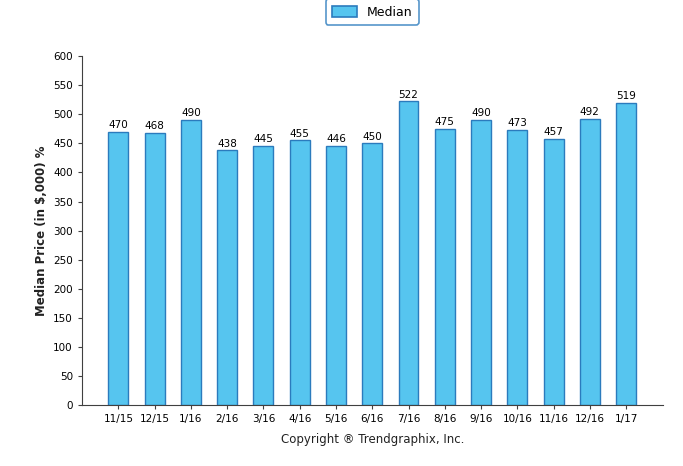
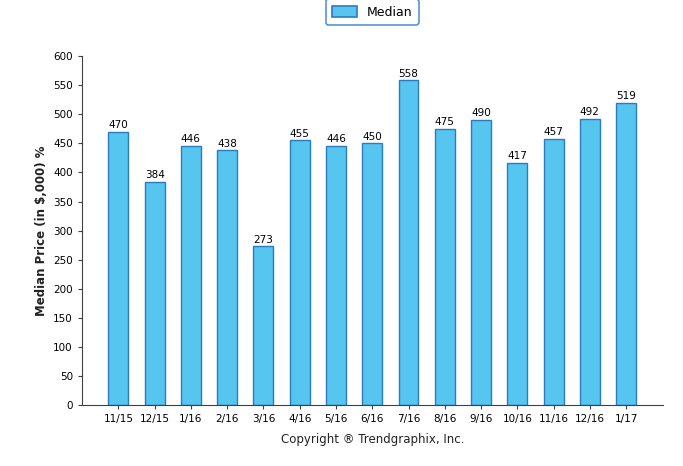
12/15: 468 -> 384
1/16: 490 -> 446
3/16: 445 -> 273
7/16: 522 -> 558
10/16: 473 -> 417
